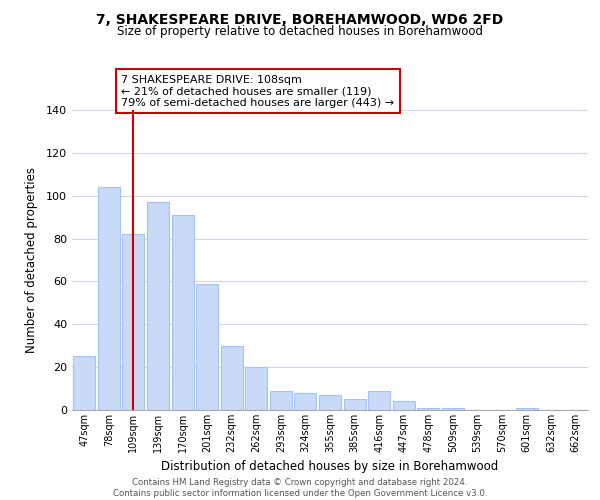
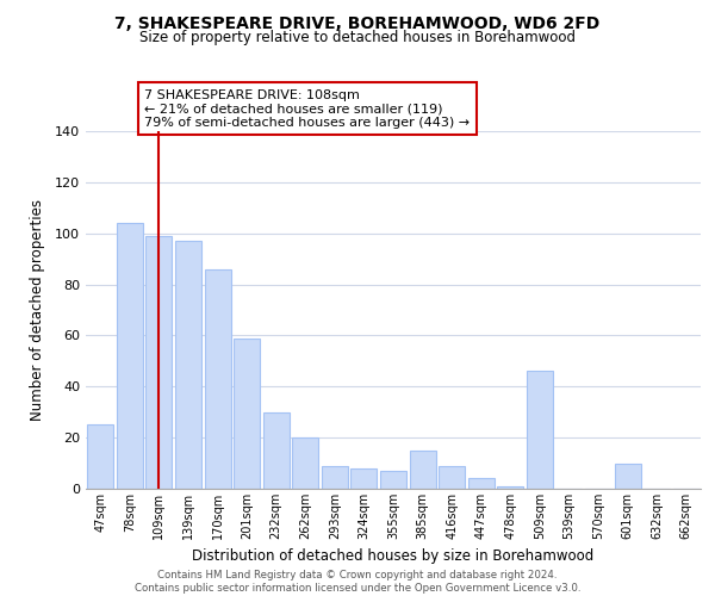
109sqm: 82 -> 99
170sqm: 91 -> 86
385sqm: 5 -> 15
509sqm: 1 -> 46
601sqm: 1 -> 10
